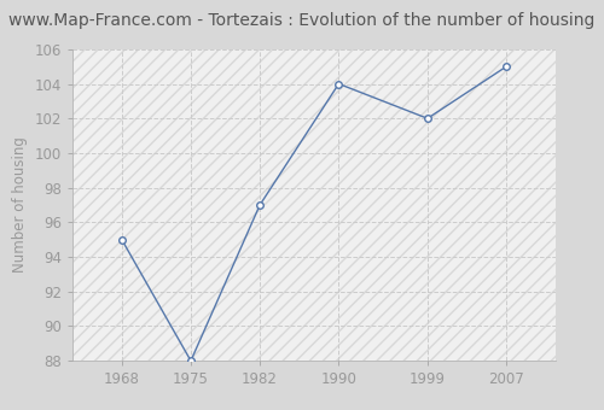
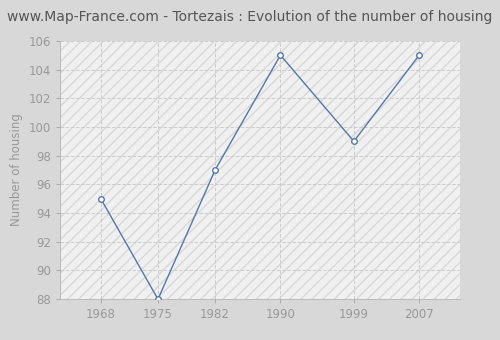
1990: 104 -> 105
1999: 102 -> 99
